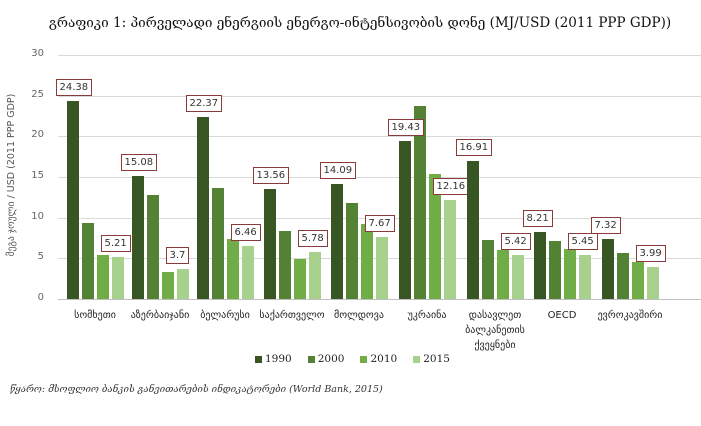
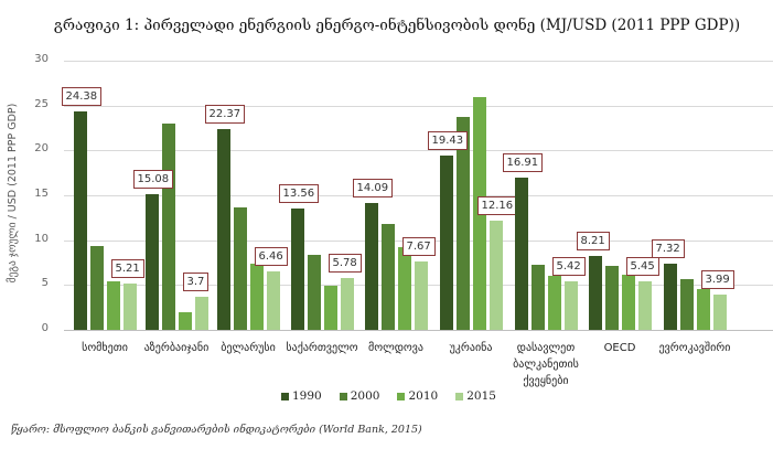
2000/აზერბაიჯანი: 13 -> 23
2010/აზერბაიჯანი: 3 -> 2
2010/უკრაინა: 15 -> 26
